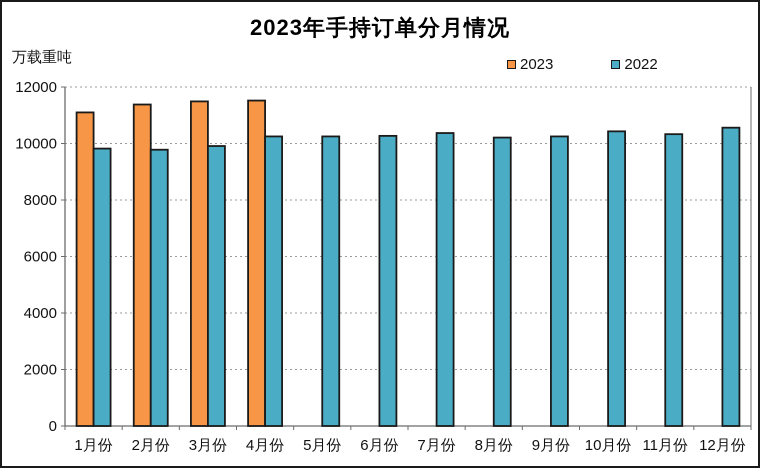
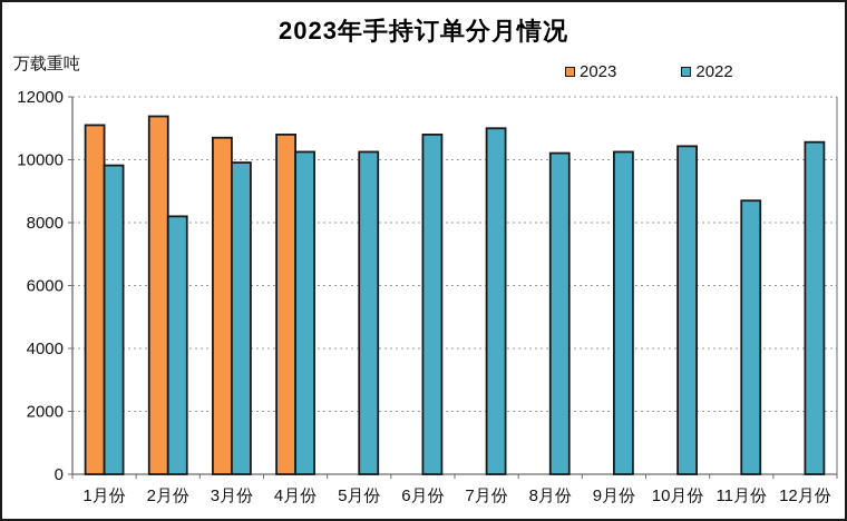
2022/2月份: 9800 -> 8200
2023/3月份: 11500 -> 10700
2023/4月份: 11500 -> 10800
2022/6月份: 10300 -> 10800
2022/7月份: 10400 -> 11000
2022/11月份: 10300 -> 8700
